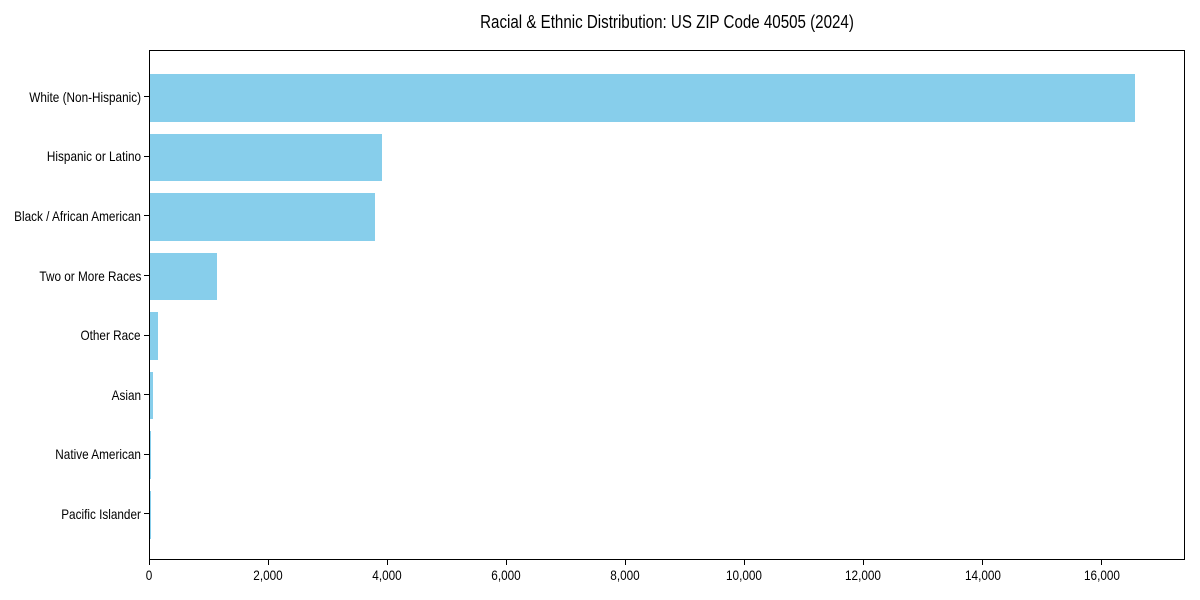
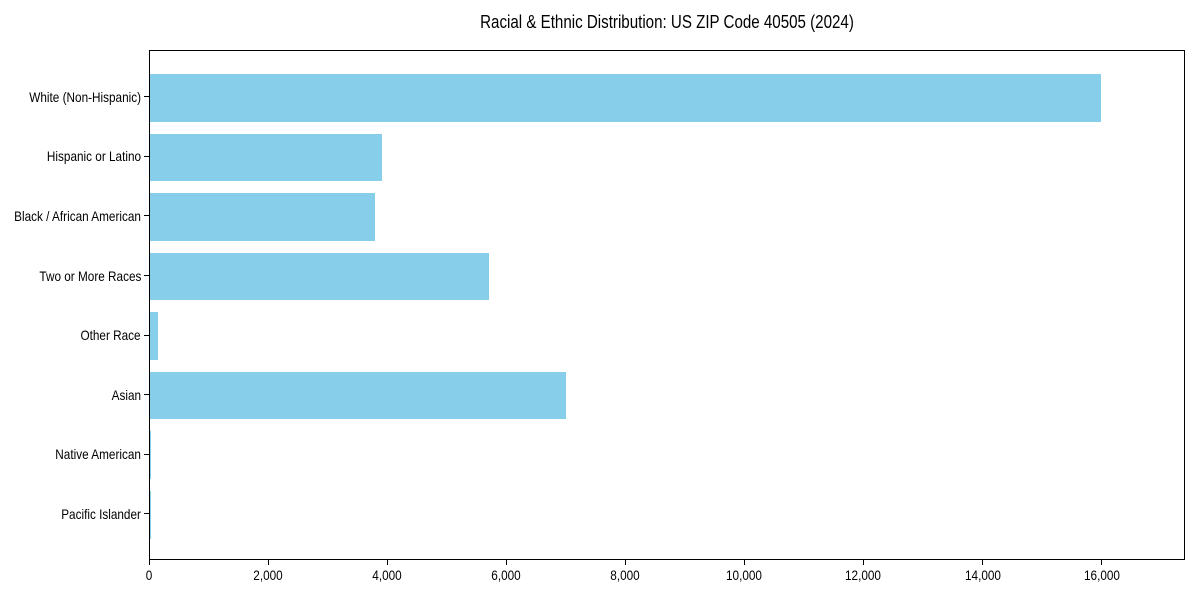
White (Non-Hispanic): 16600 -> 16000
Two or More Races: 1100 -> 5700
Asian: 100 -> 7000
